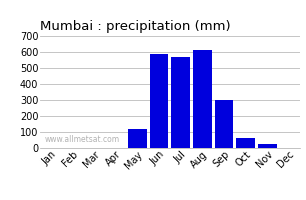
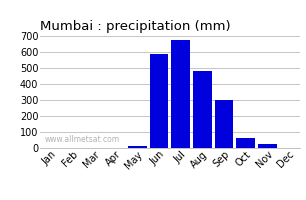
May: 120 -> 10
Jul: 570 -> 680
Aug: 610 -> 480
